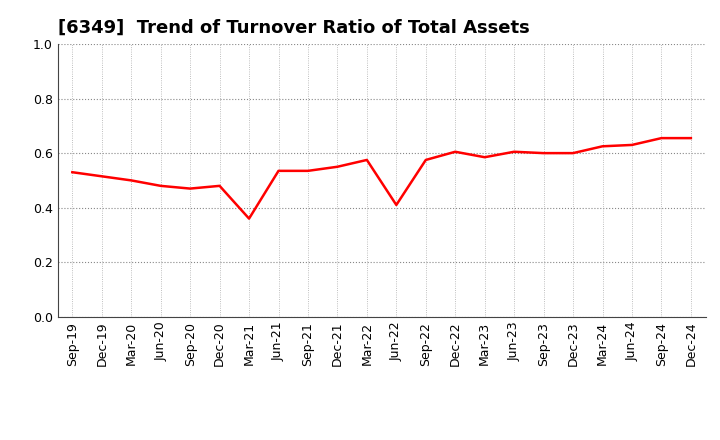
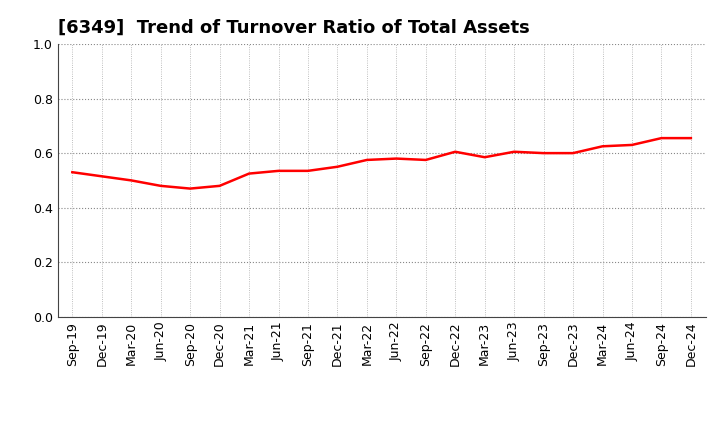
Mar-21: 0.360 -> 0.525
Jun-22: 0.410 -> 0.580
